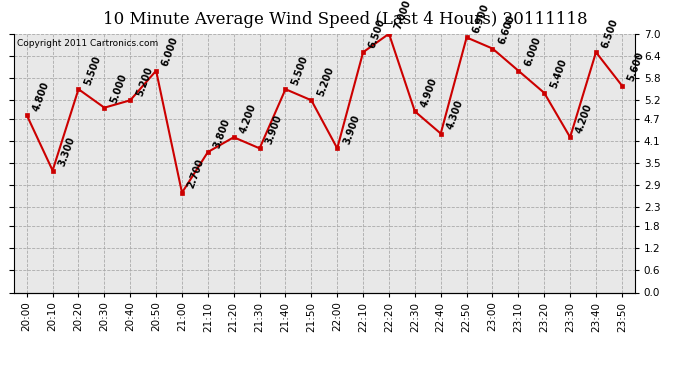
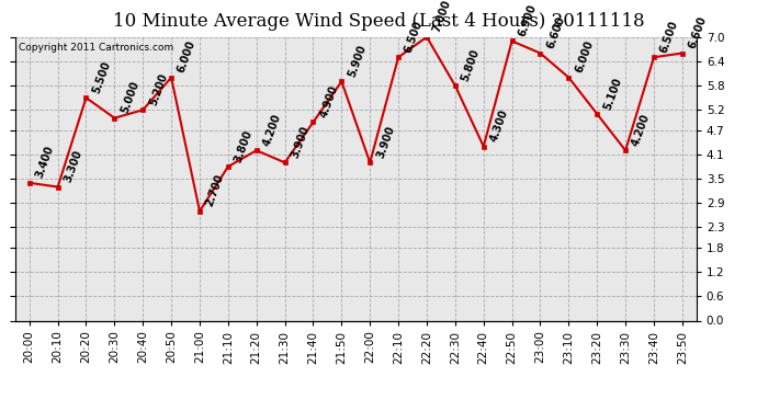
20:00: 4.800 -> 3.400
21:40: 5.500 -> 4.900
21:50: 5.200 -> 5.900
22:30: 4.900 -> 5.800
23:20: 5.400 -> 5.100
23:50: 5.600 -> 6.600
